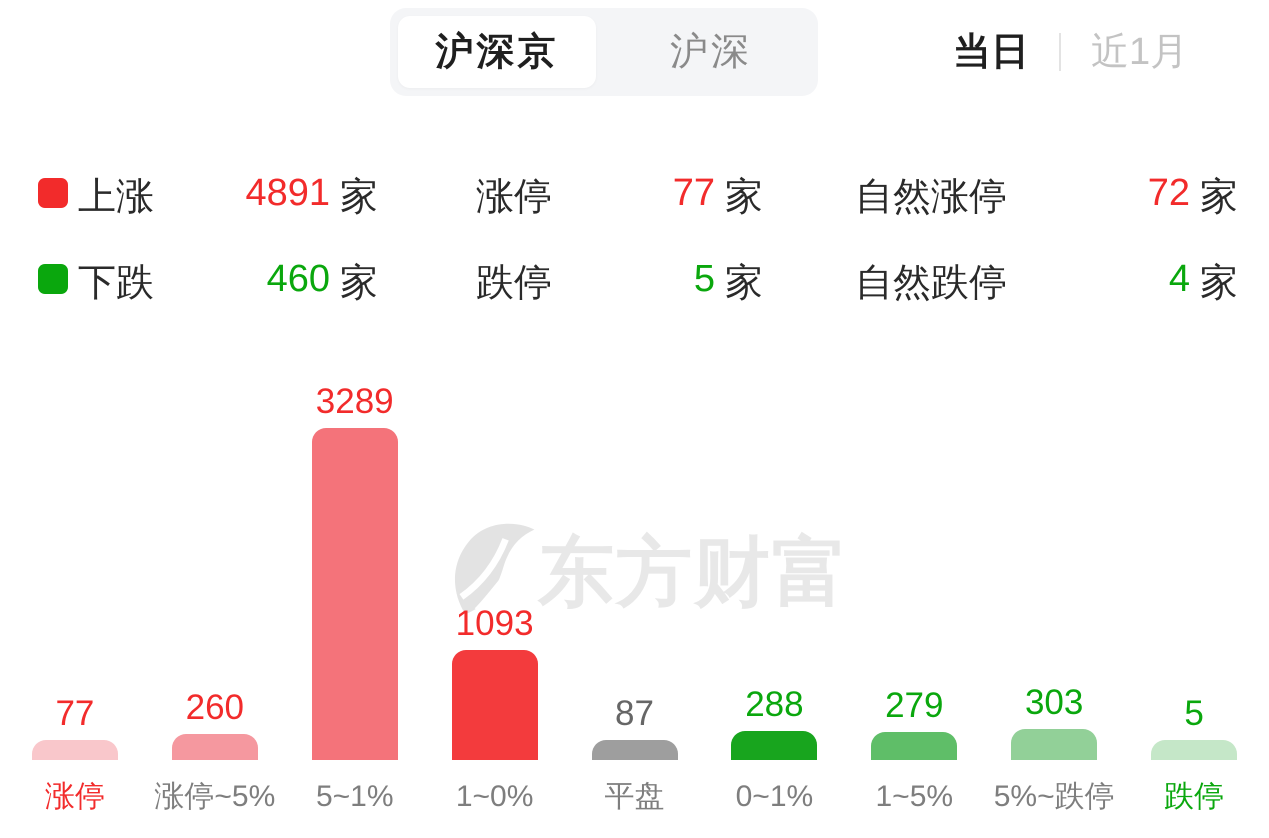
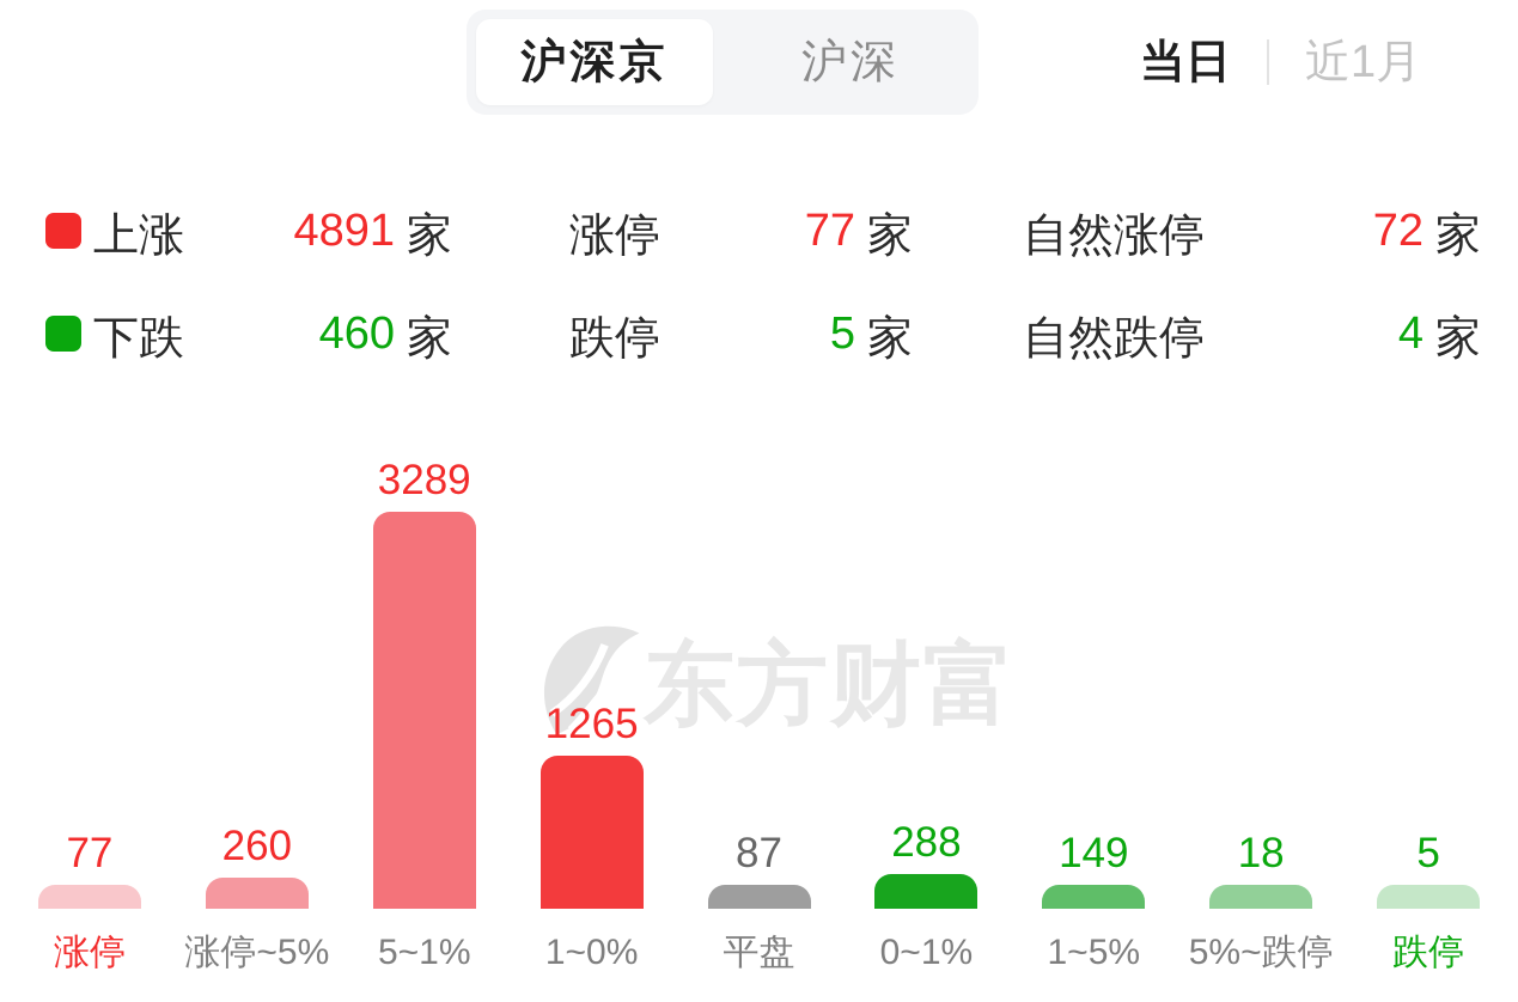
1~0%: 1093 -> 1265
1~5%: 279 -> 149
5%~跌停: 303 -> 18
